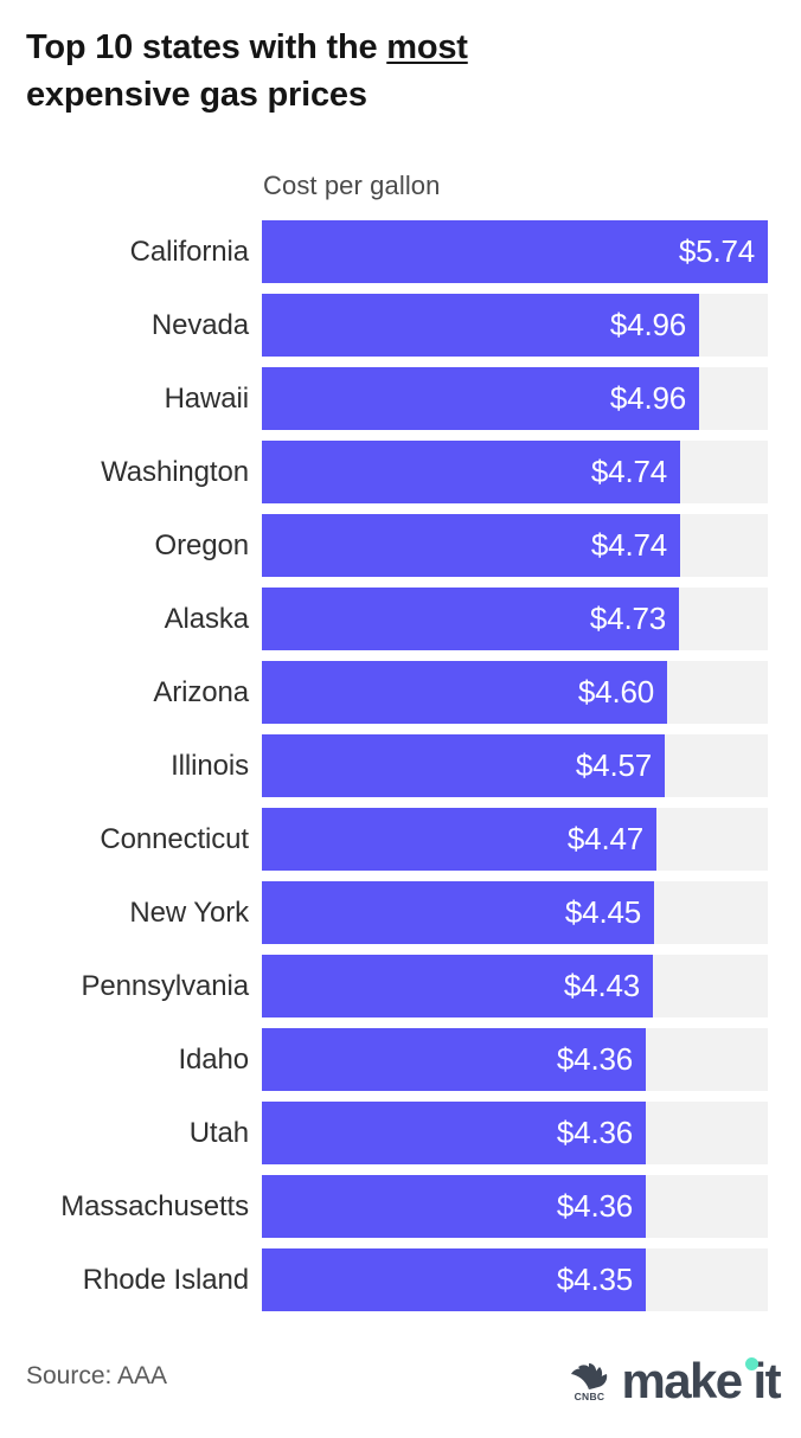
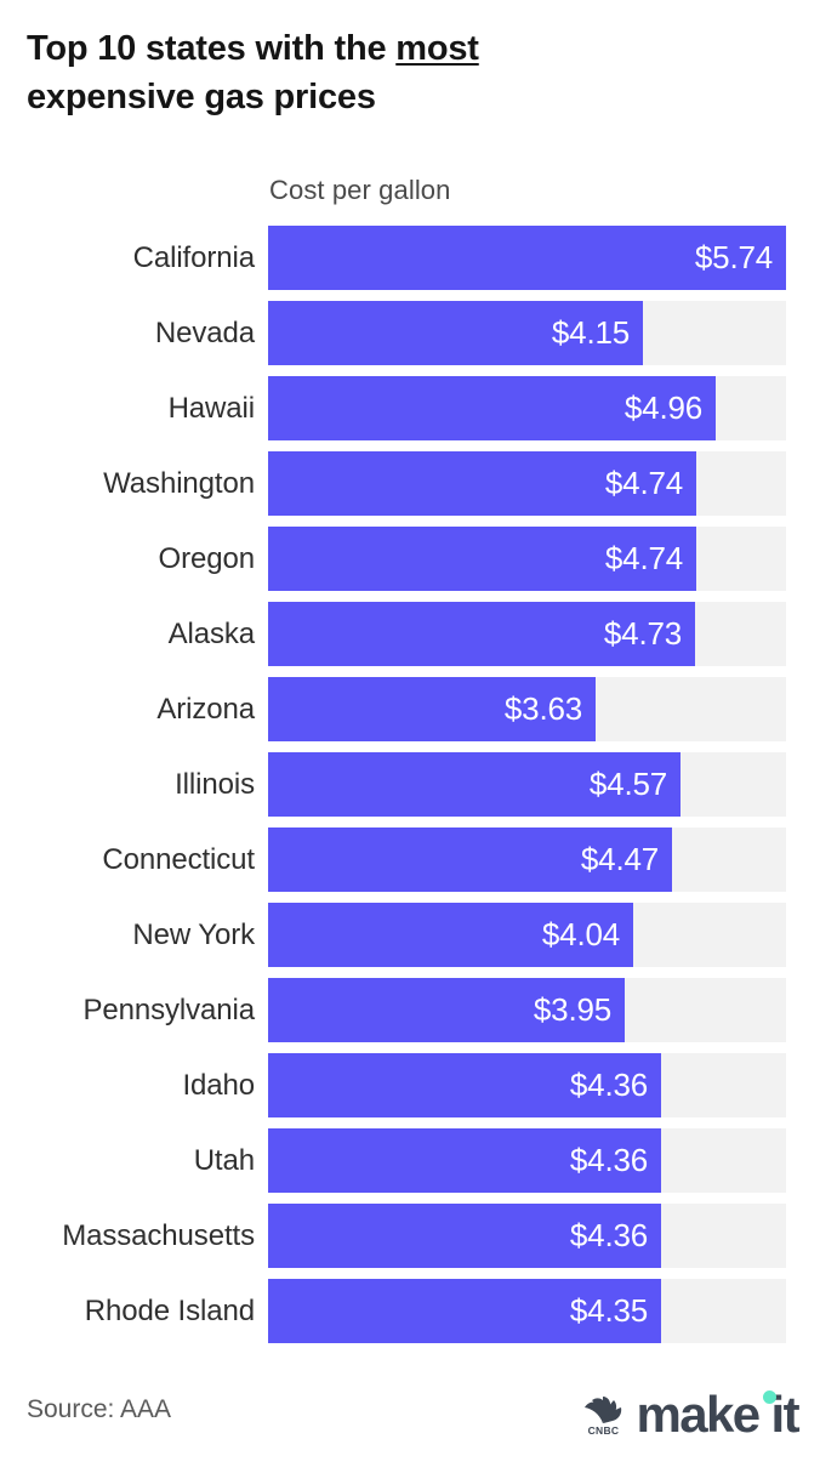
Nevada: $4.96 -> $4.15
Arizona: $4.60 -> $3.63
New York: $4.45 -> $4.04
Pennsylvania: $4.43 -> $3.95
